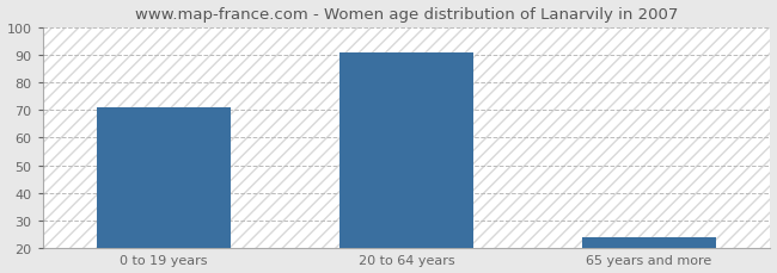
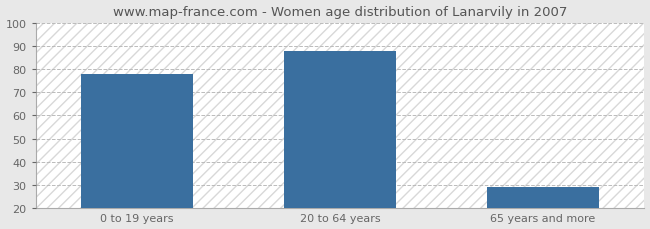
0 to 19 years: 71 -> 78
20 to 64 years: 91 -> 88
65 years and more: 24 -> 29
